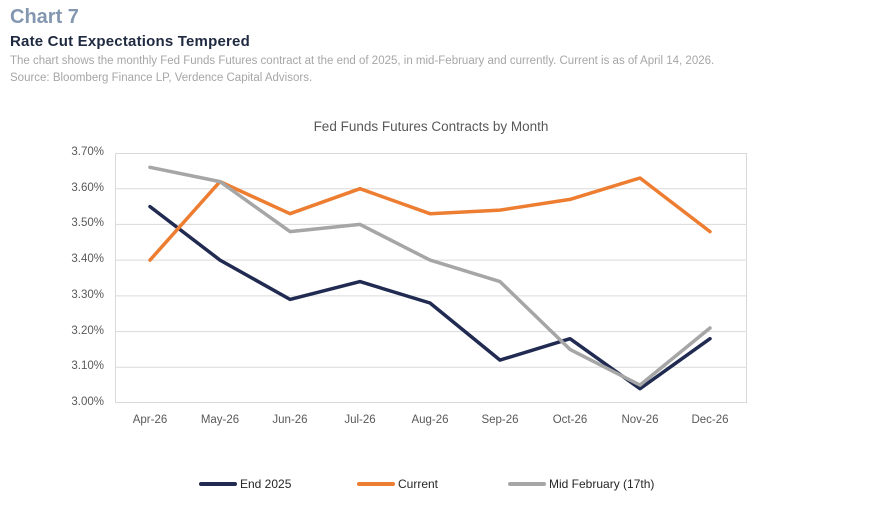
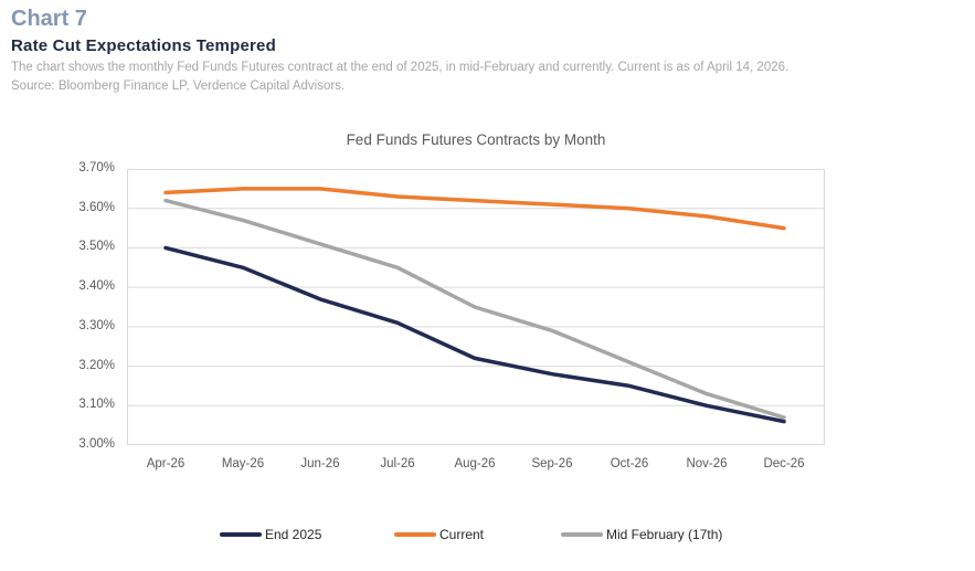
End 2025/Apr-26: 3.55% -> 3.50%
Current/Apr-26: 3.40% -> 3.64%
Mid February (17th)/Apr-26: 3.66% -> 3.62%
End 2025/May-26: 3.40% -> 3.45%
Current/May-26: 3.62% -> 3.65%
Mid February (17th)/May-26: 3.62% -> 3.57%
End 2025/Jun-26: 3.29% -> 3.37%
Current/Jun-26: 3.53% -> 3.65%
Mid February (17th)/Jun-26: 3.48% -> 3.51%
End 2025/Jul-26: 3.34% -> 3.31%
Current/Jul-26: 3.60% -> 3.63%
Mid February (17th)/Jul-26: 3.50% -> 3.45%
End 2025/Aug-26: 3.28% -> 3.22%
Current/Aug-26: 3.53% -> 3.62%
Mid February (17th)/Aug-26: 3.40% -> 3.35%
End 2025/Sep-26: 3.12% -> 3.18%
Current/Sep-26: 3.54% -> 3.61%
Mid February (17th)/Sep-26: 3.34% -> 3.29%
End 2025/Oct-26: 3.18% -> 3.15%
Current/Oct-26: 3.57% -> 3.60%
Mid February (17th)/Oct-26: 3.15% -> 3.21%
End 2025/Nov-26: 3.04% -> 3.10%
Current/Nov-26: 3.63% -> 3.58%
Mid February (17th)/Nov-26: 3.05% -> 3.13%
End 2025/Dec-26: 3.18% -> 3.06%
Current/Dec-26: 3.48% -> 3.55%
Mid February (17th)/Dec-26: 3.21% -> 3.07%
